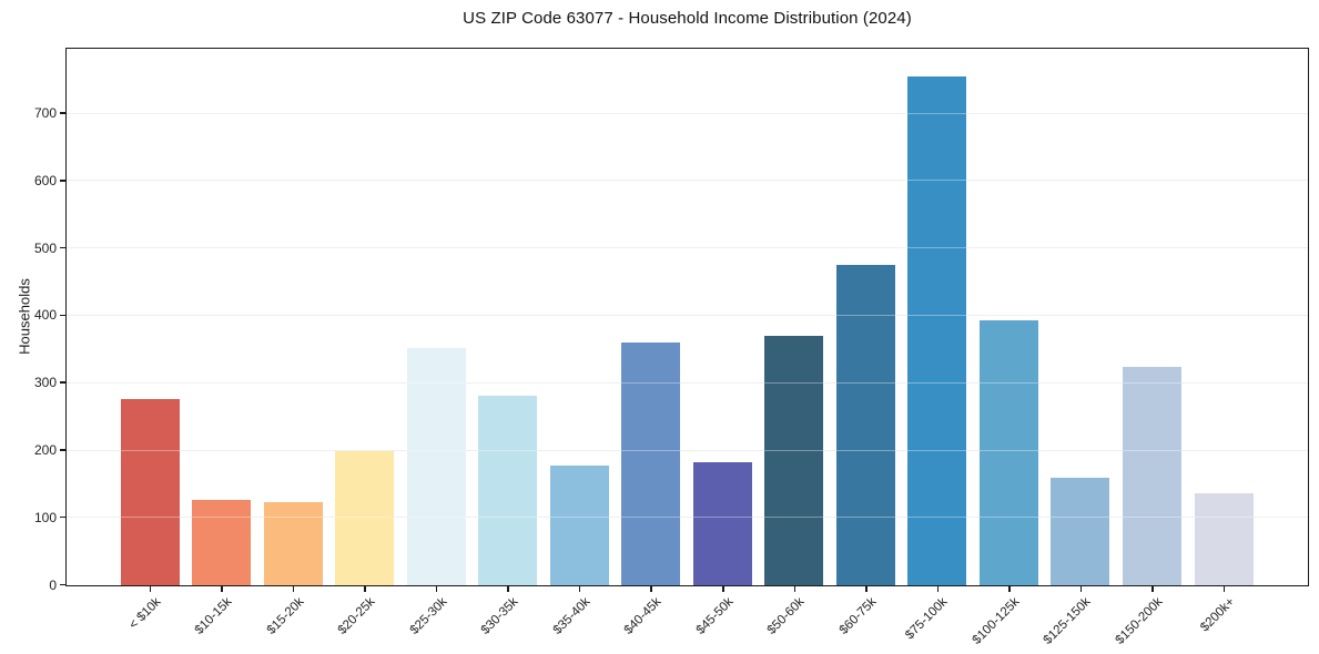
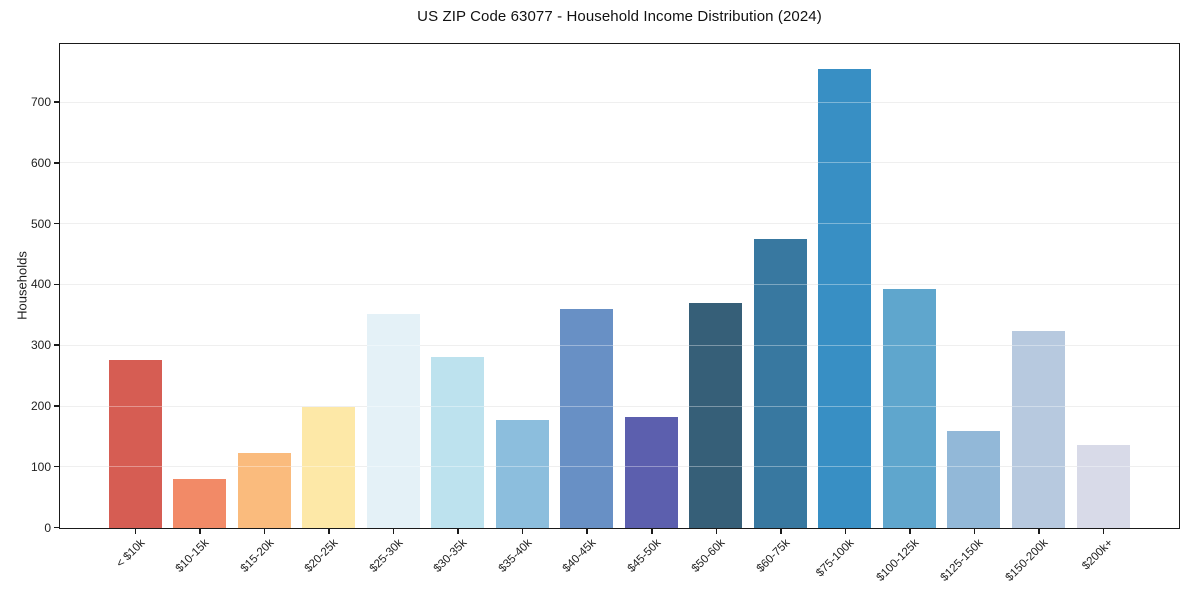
$10-15k: 130 -> 80
